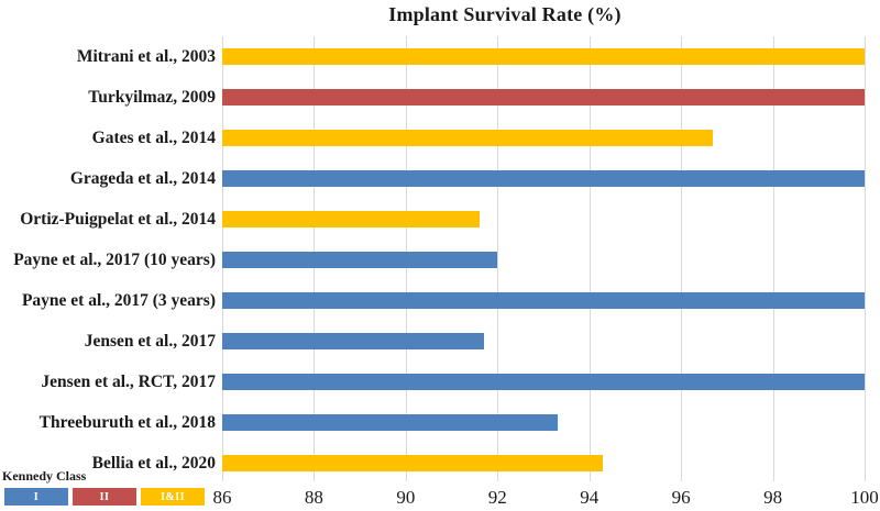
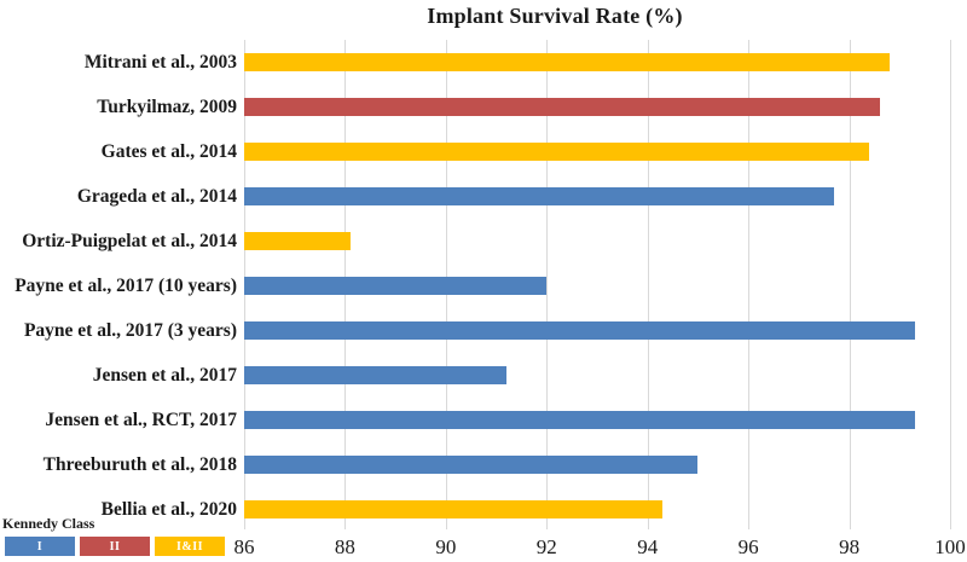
Mitrani et al., 2003: 100.0 -> 98.8
Turkyilmaz, 2009: 100.0 -> 98.6
Gates et al., 2014: 96.7 -> 98.4
Grageda et al., 2014: 100.0 -> 97.7
Ortiz-Puigpelat et al., 2014: 91.6 -> 88.1
Payne et al., 2017 (3 years): 100.0 -> 99.3
Jensen et al., 2017: 91.7 -> 91.2
Jensen et al., RCT, 2017: 100.0 -> 99.3
Threeburuth et al., 2018: 93.3 -> 95.0
